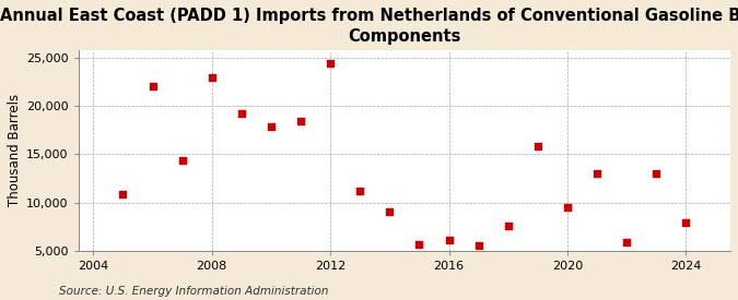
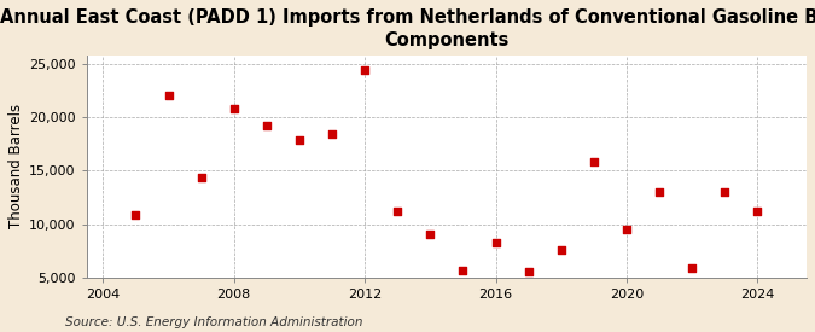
2008: 23,000 -> 20,800
2016: 6,100 -> 8,200
2024: 7,900 -> 11,200
